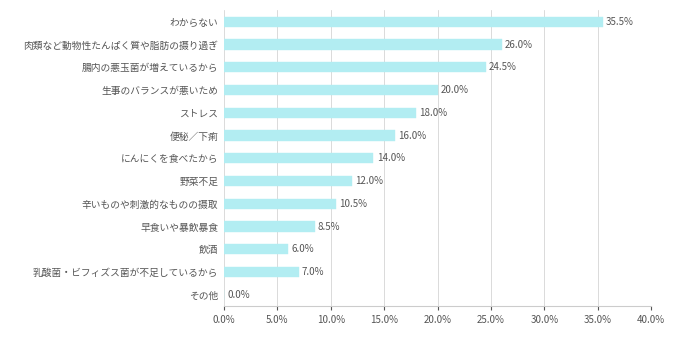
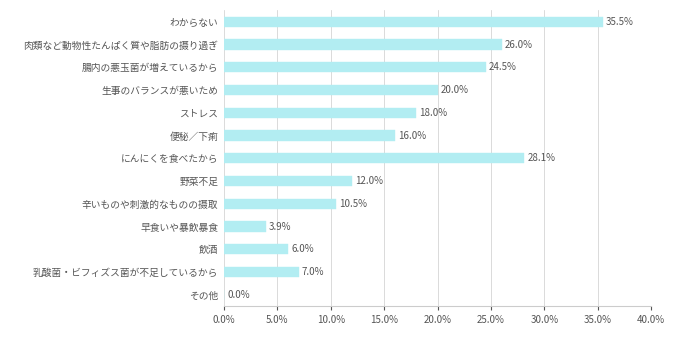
にんにくを食べたから: 14.0% -> 28.1%
早食いや暴飲暴食: 8.5% -> 3.9%
